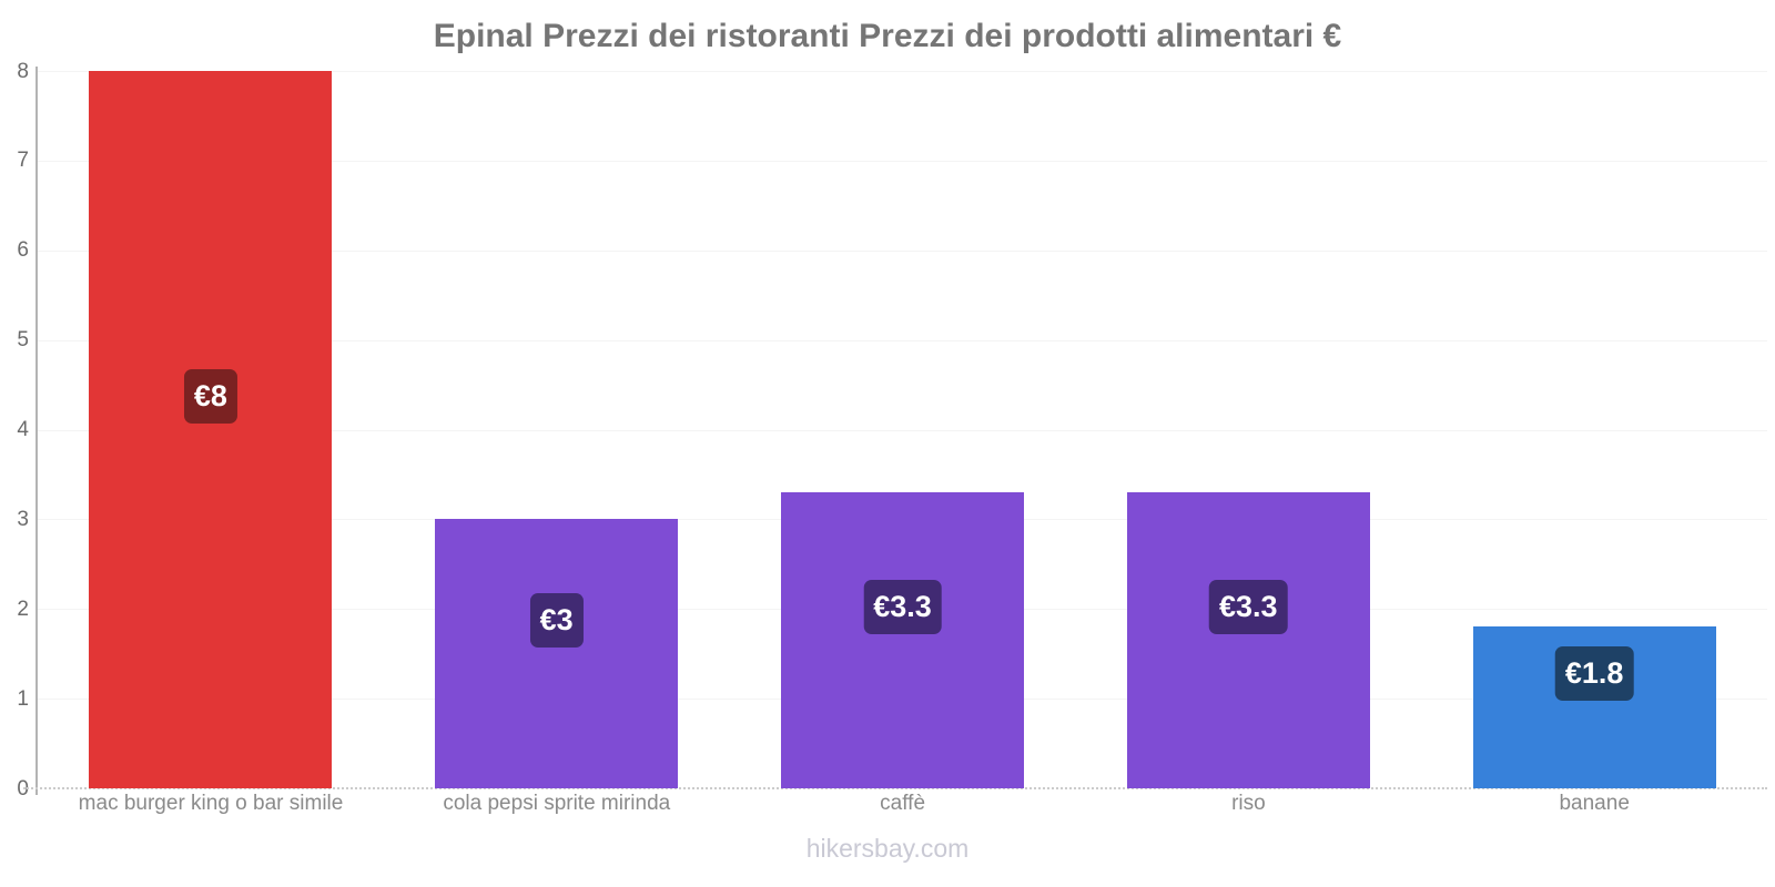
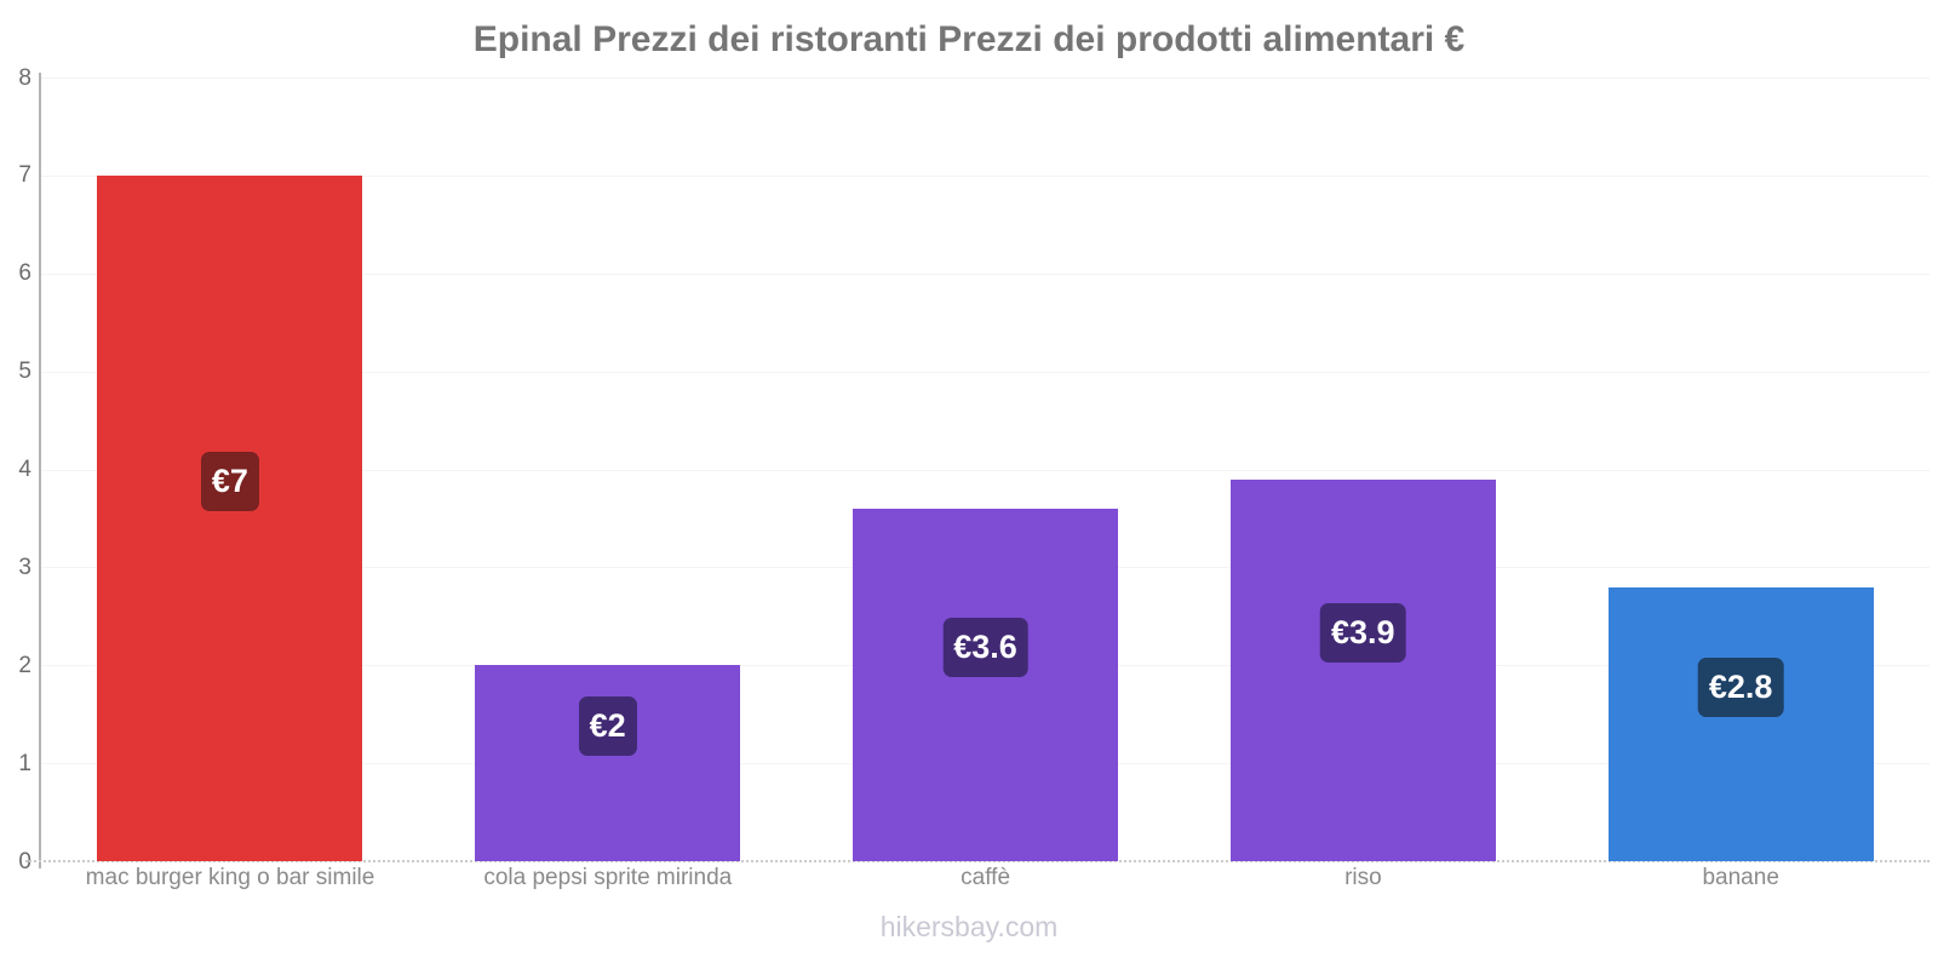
mac burger king o bar simile: €8 -> €7
cola pepsi sprite mirinda: €3 -> €2
caffè: €3.3 -> €3.6
riso: €3.3 -> €3.9
banane: €1.8 -> €2.8
